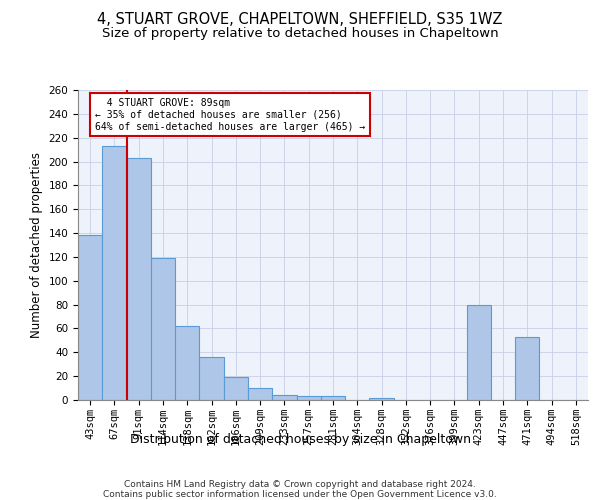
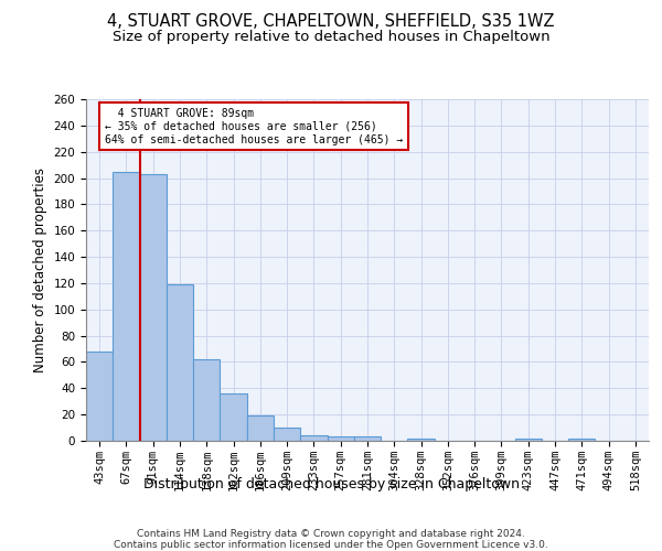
43sqm: 138 -> 68
67sqm: 213 -> 205
423sqm: 80 -> 2
471sqm: 53 -> 2
